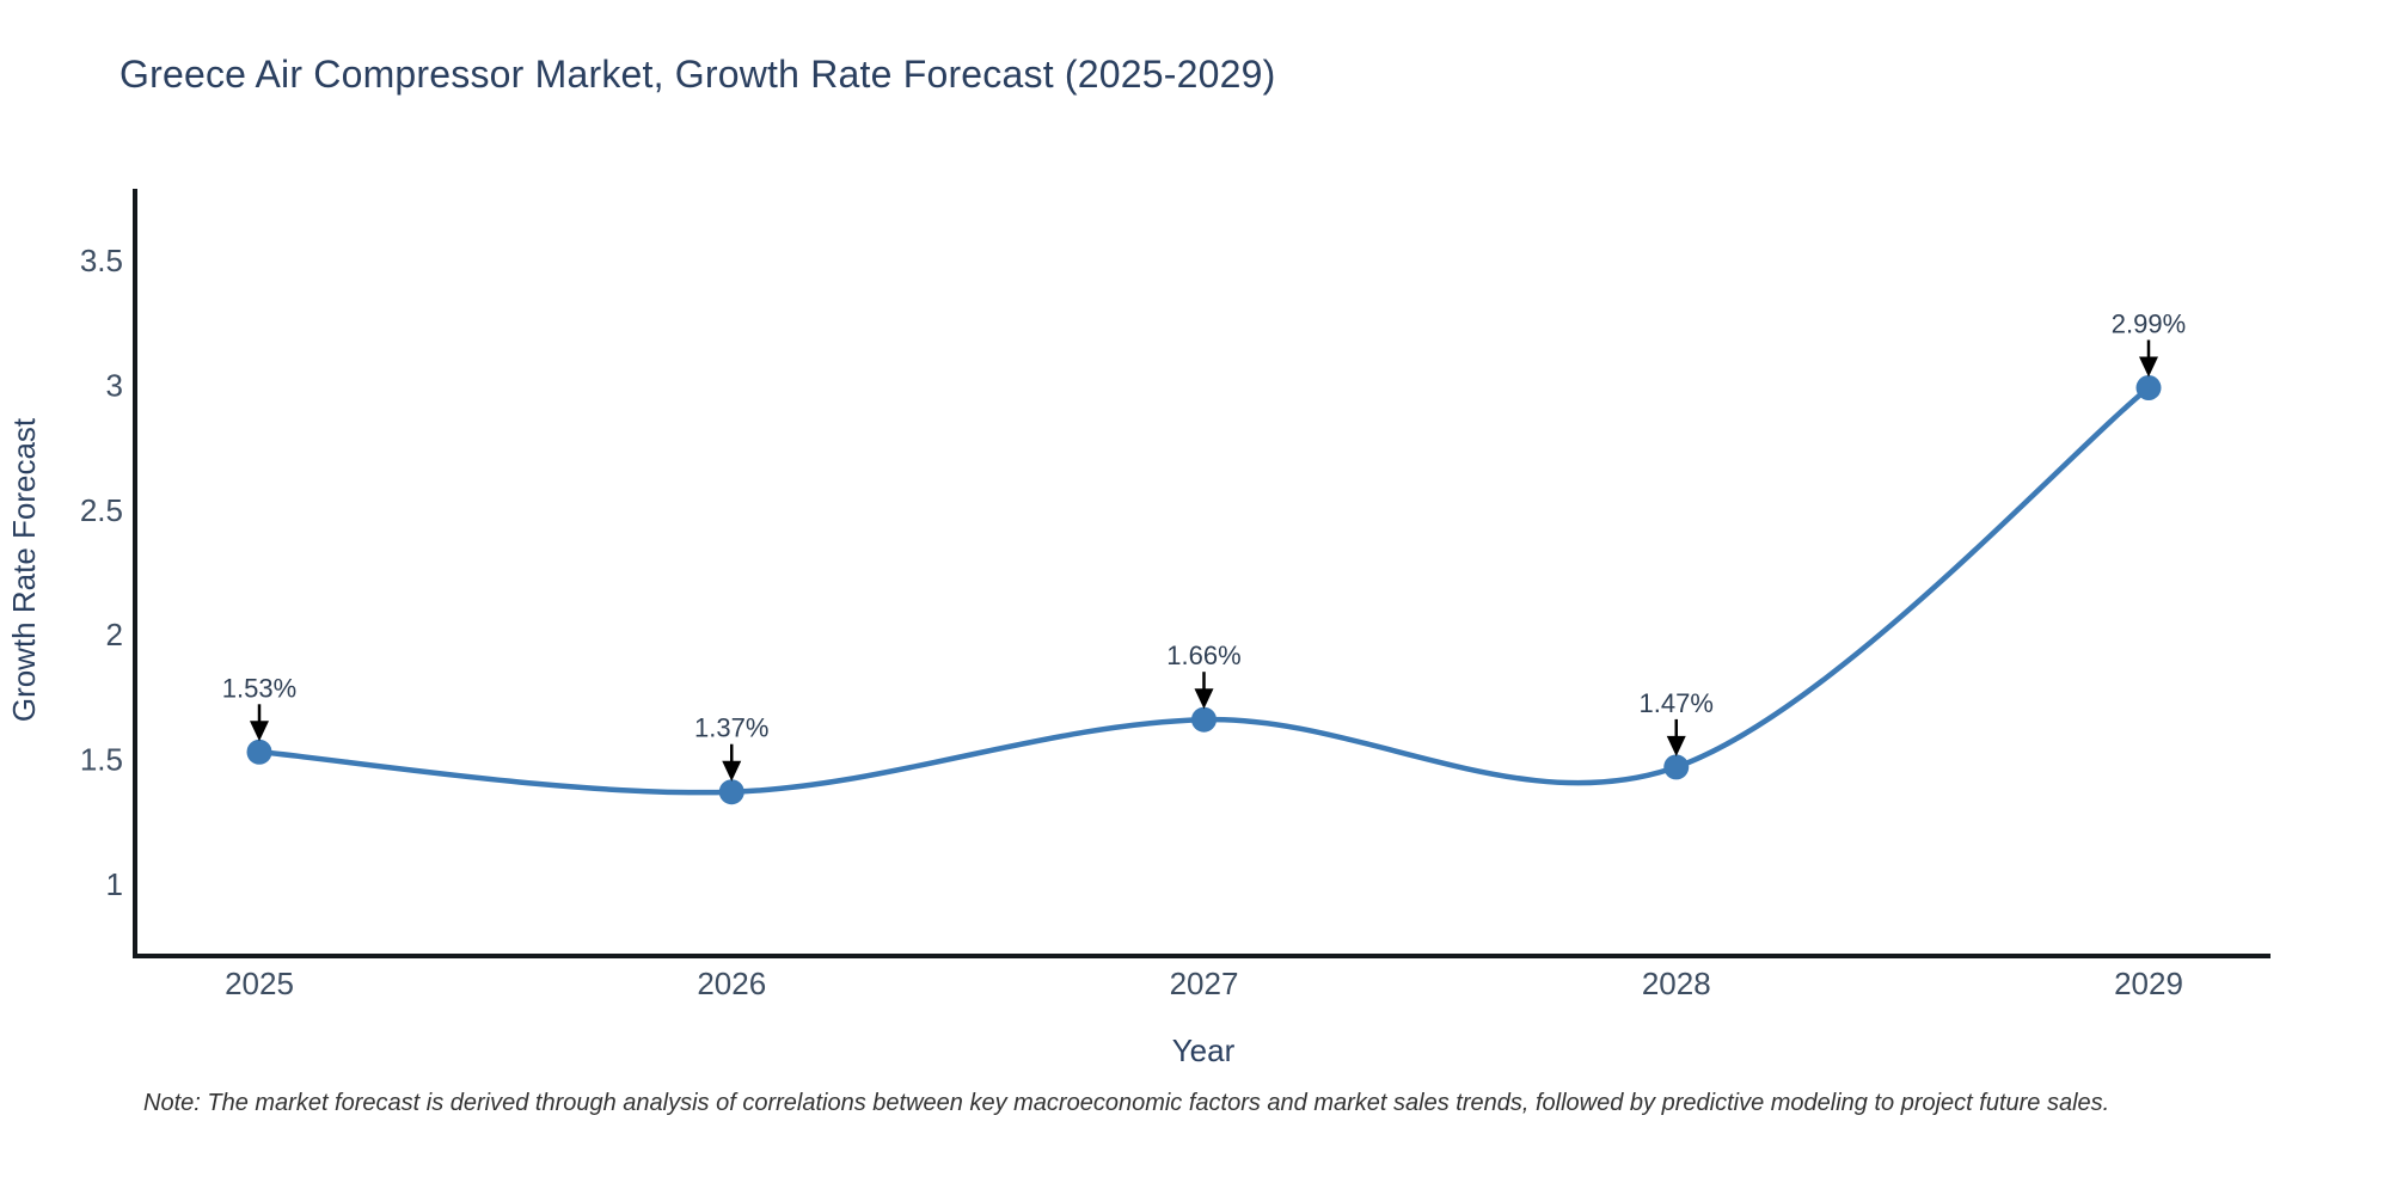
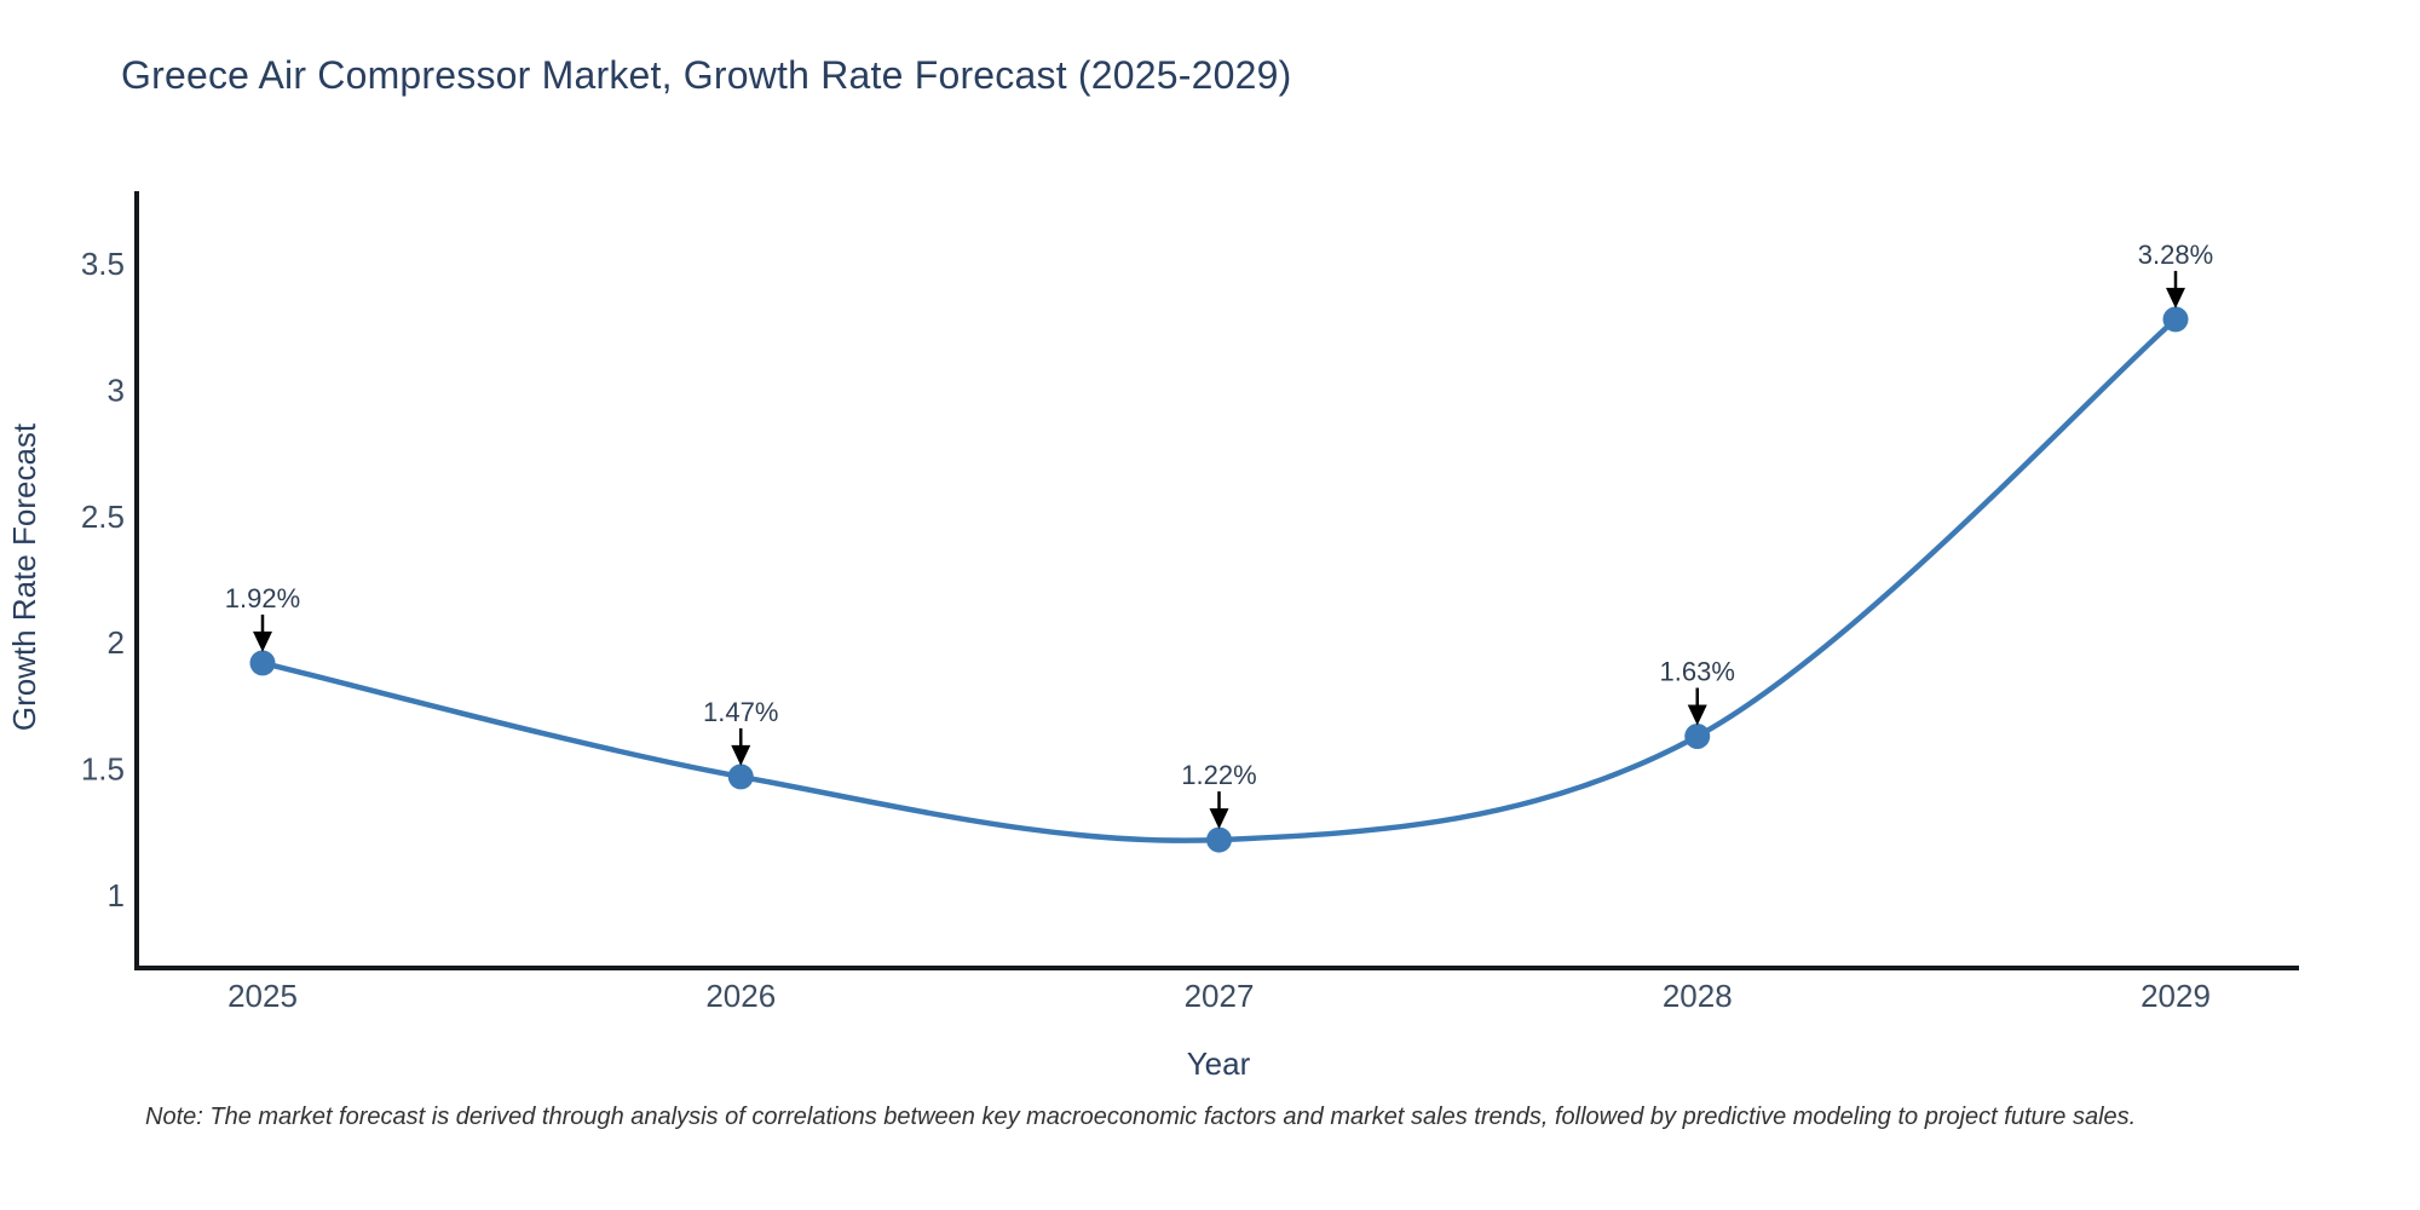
2025: 1.53% -> 1.92%
2026: 1.37% -> 1.47%
2027: 1.66% -> 1.22%
2028: 1.47% -> 1.63%
2029: 2.99% -> 3.28%
